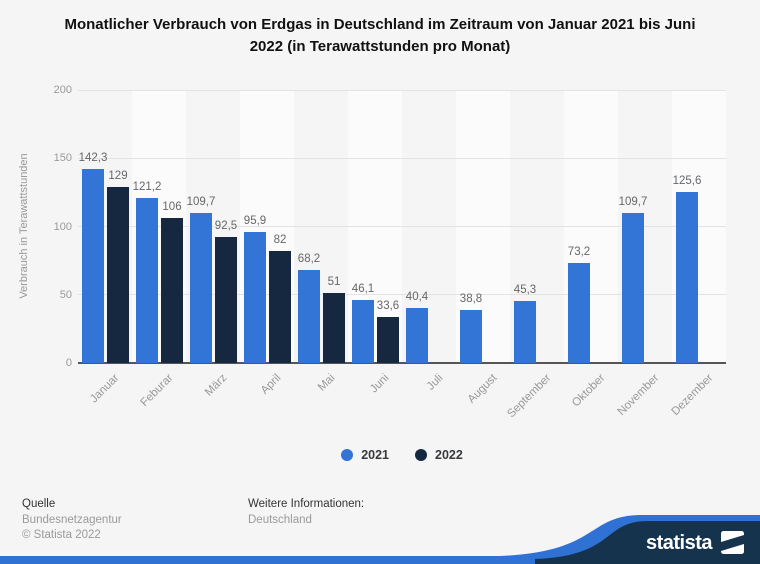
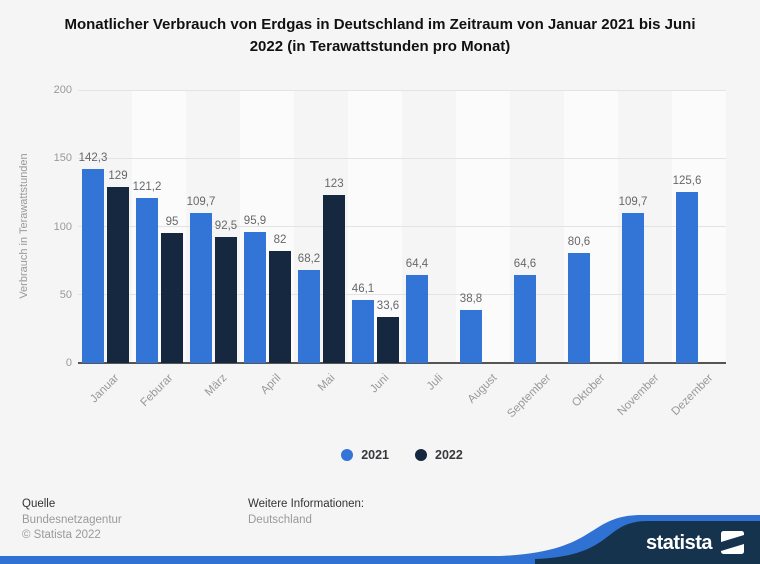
2022/Feburar: 106 -> 95
2022/Mai: 51 -> 123
2021/Juli: 40,4 -> 64,4
2021/September: 45,3 -> 64,6
2021/Oktober: 73,2 -> 80,6
